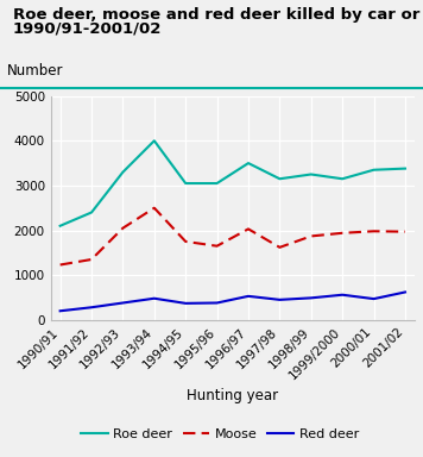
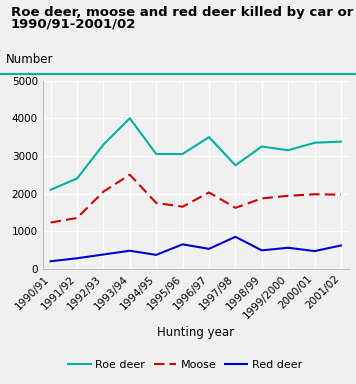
Red deer/1995/96: 380 -> 650
Roe deer/1997/98: 3150 -> 2750
Red deer/1997/98: 450 -> 850
